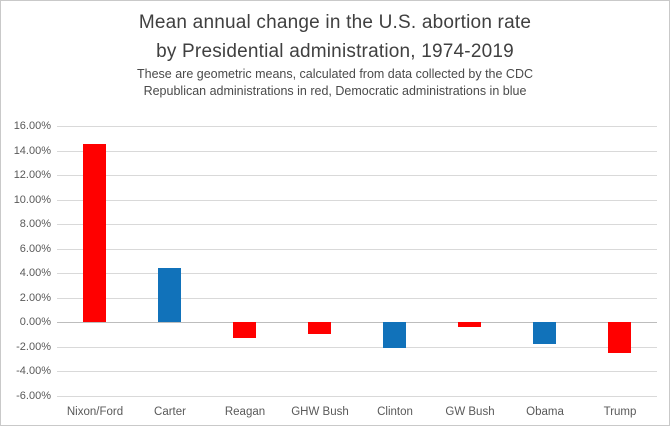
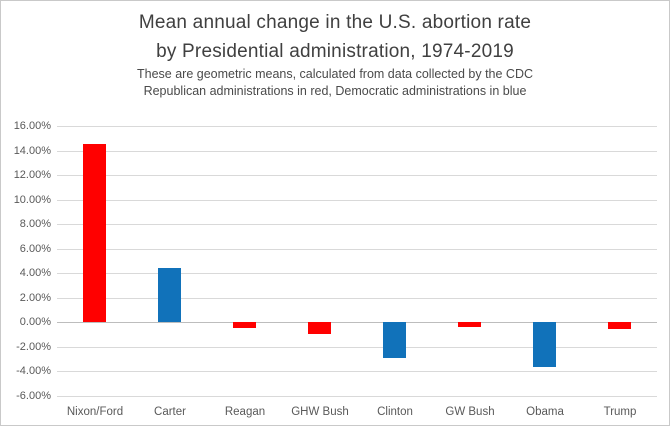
Reagan: -1.3% -> -0.5%
Clinton: -2.1% -> -2.9%
Obama: -1.8% -> -3.7%
Trump: -2.5% -> -0.6%
